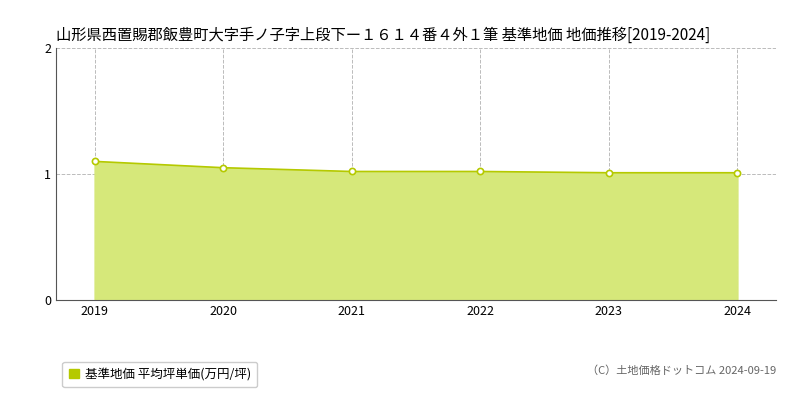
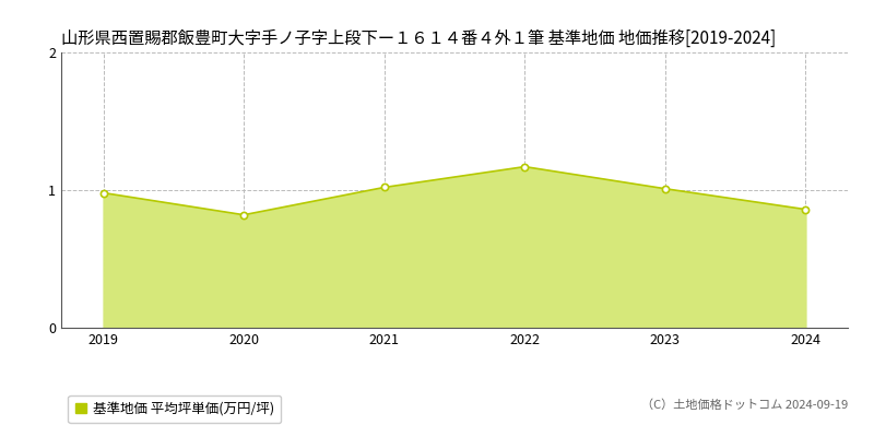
2019: 1.10 -> 0.98
2020: 1.05 -> 0.82
2022: 1.02 -> 1.17
2024: 1.01 -> 0.86
